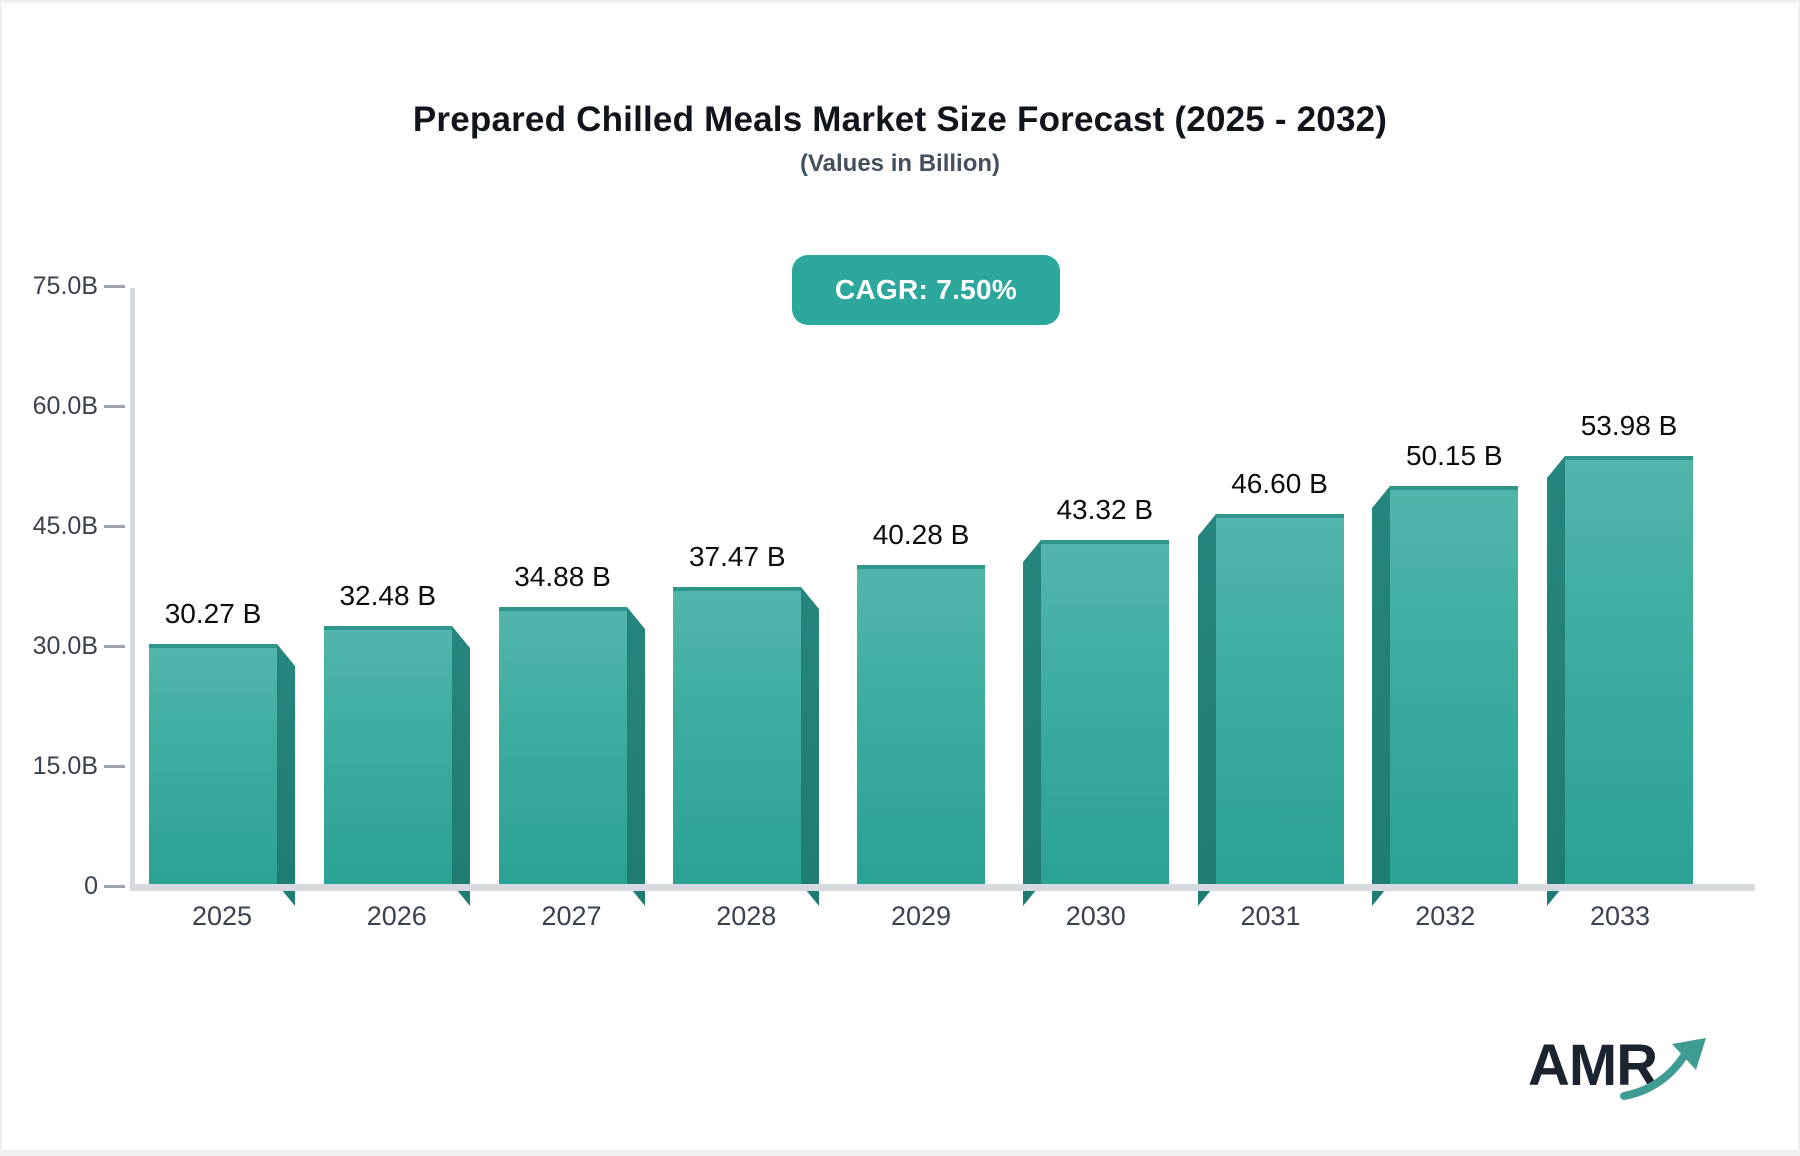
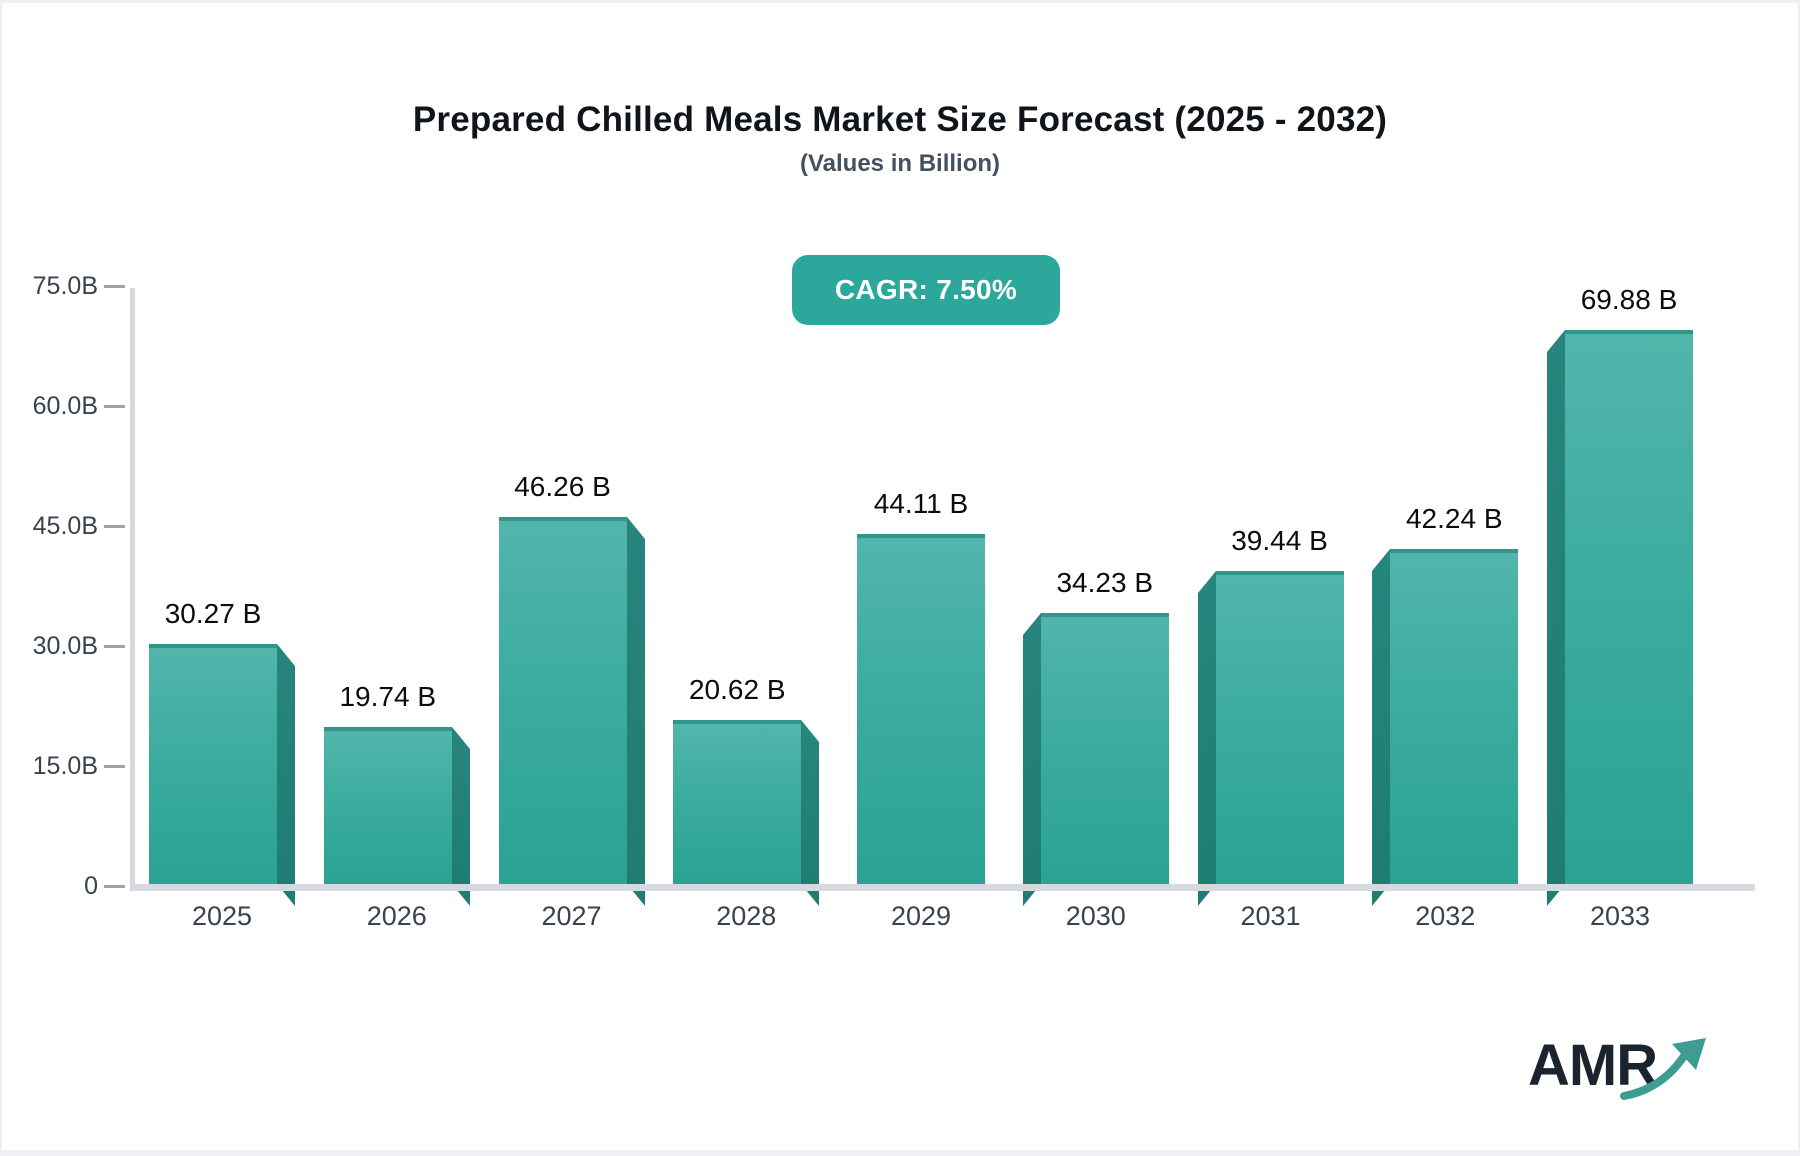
2026: 32.48 -> 19.74
2027: 34.88 -> 46.26
2028: 37.47 -> 20.62
2029: 40.28 -> 44.11
2030: 43.32 -> 34.23
2031: 46.60 -> 39.44
2032: 50.15 -> 42.24
2033: 53.98 -> 69.88
